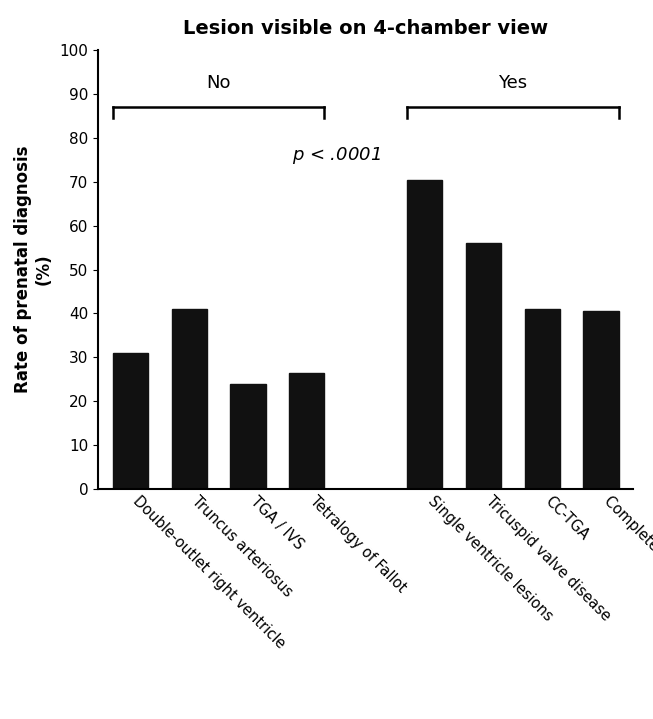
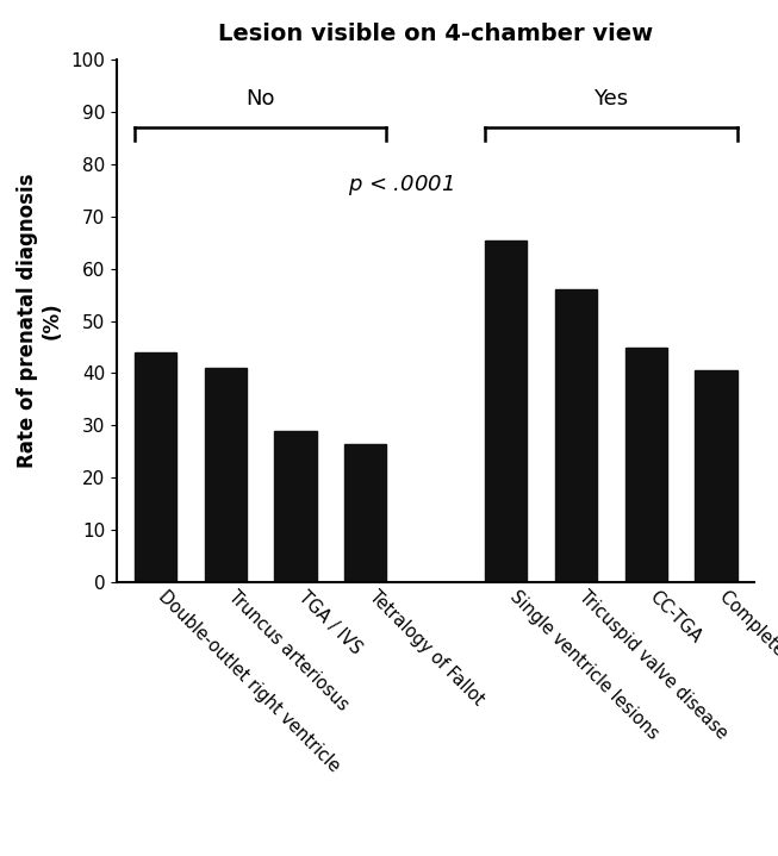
Double-outlet right ventricle: 31.0 -> 44.0
TGA / IVS: 24.0 -> 29.0
Single ventricle lesions: 70.5 -> 65.5
CC-TGA: 41.0 -> 45.0
